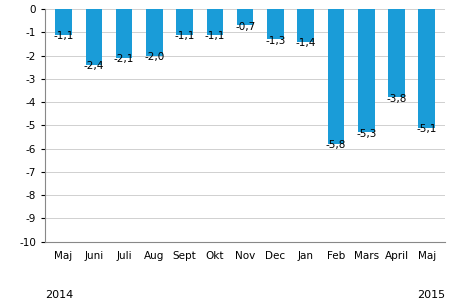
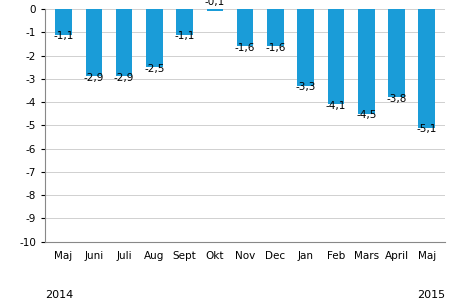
Juni: -2,4 -> -2,9
Juli: -2,1 -> -2,9
Aug: -2,0 -> -2,5
Okt: -1.1 -> -0.1
Nov: -0,7 -> -1,6
Dec: -1,3 -> -1,6
Jan: -1,4 -> -3,3
Feb: -5,8 -> -4,1
Mars: -5,3 -> -4,5
